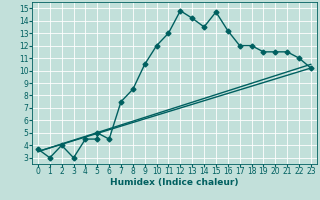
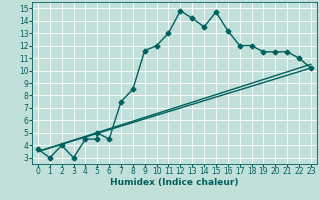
9: 10.5 -> 11.6
